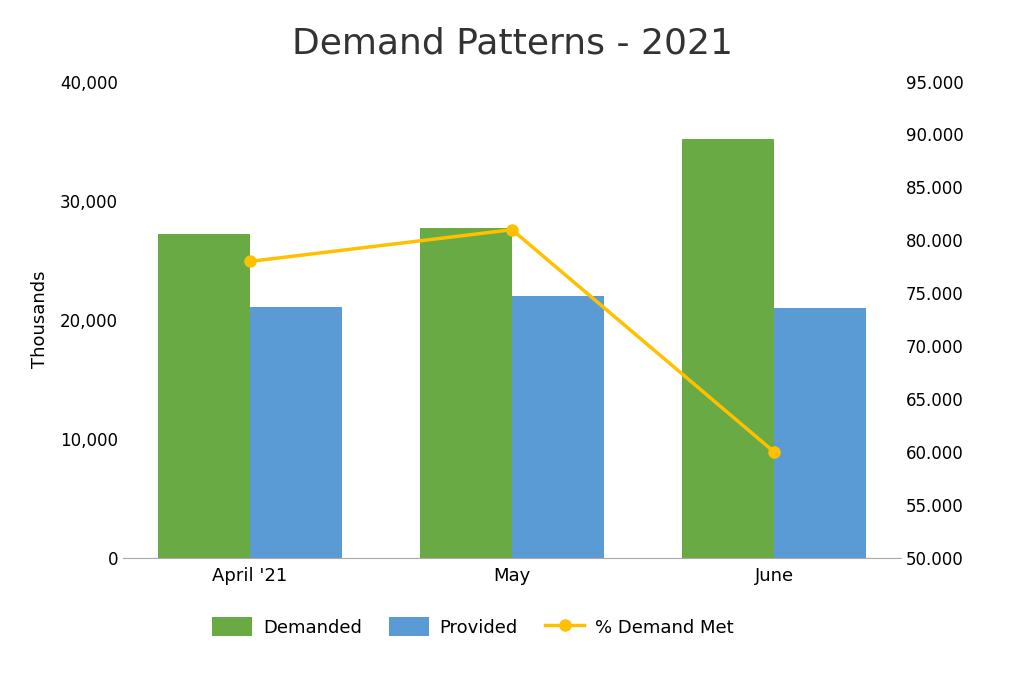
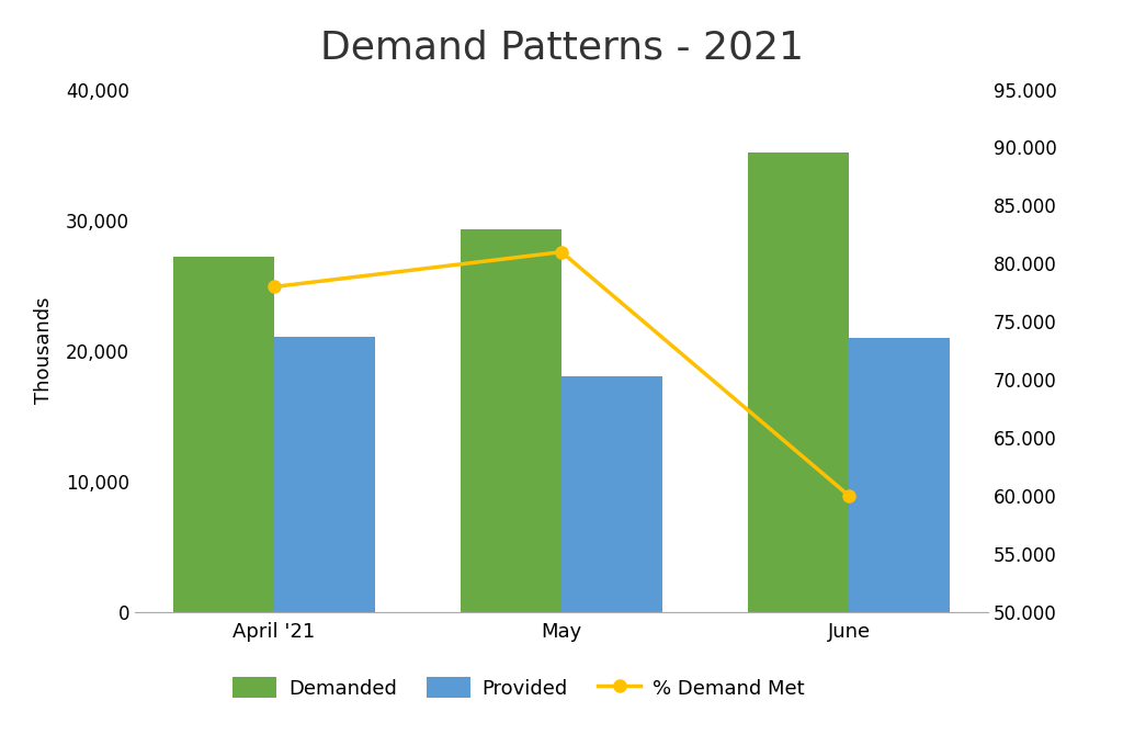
Demanded/May: 27,700 -> 29,300
Provided/May: 22,000 -> 18,000
